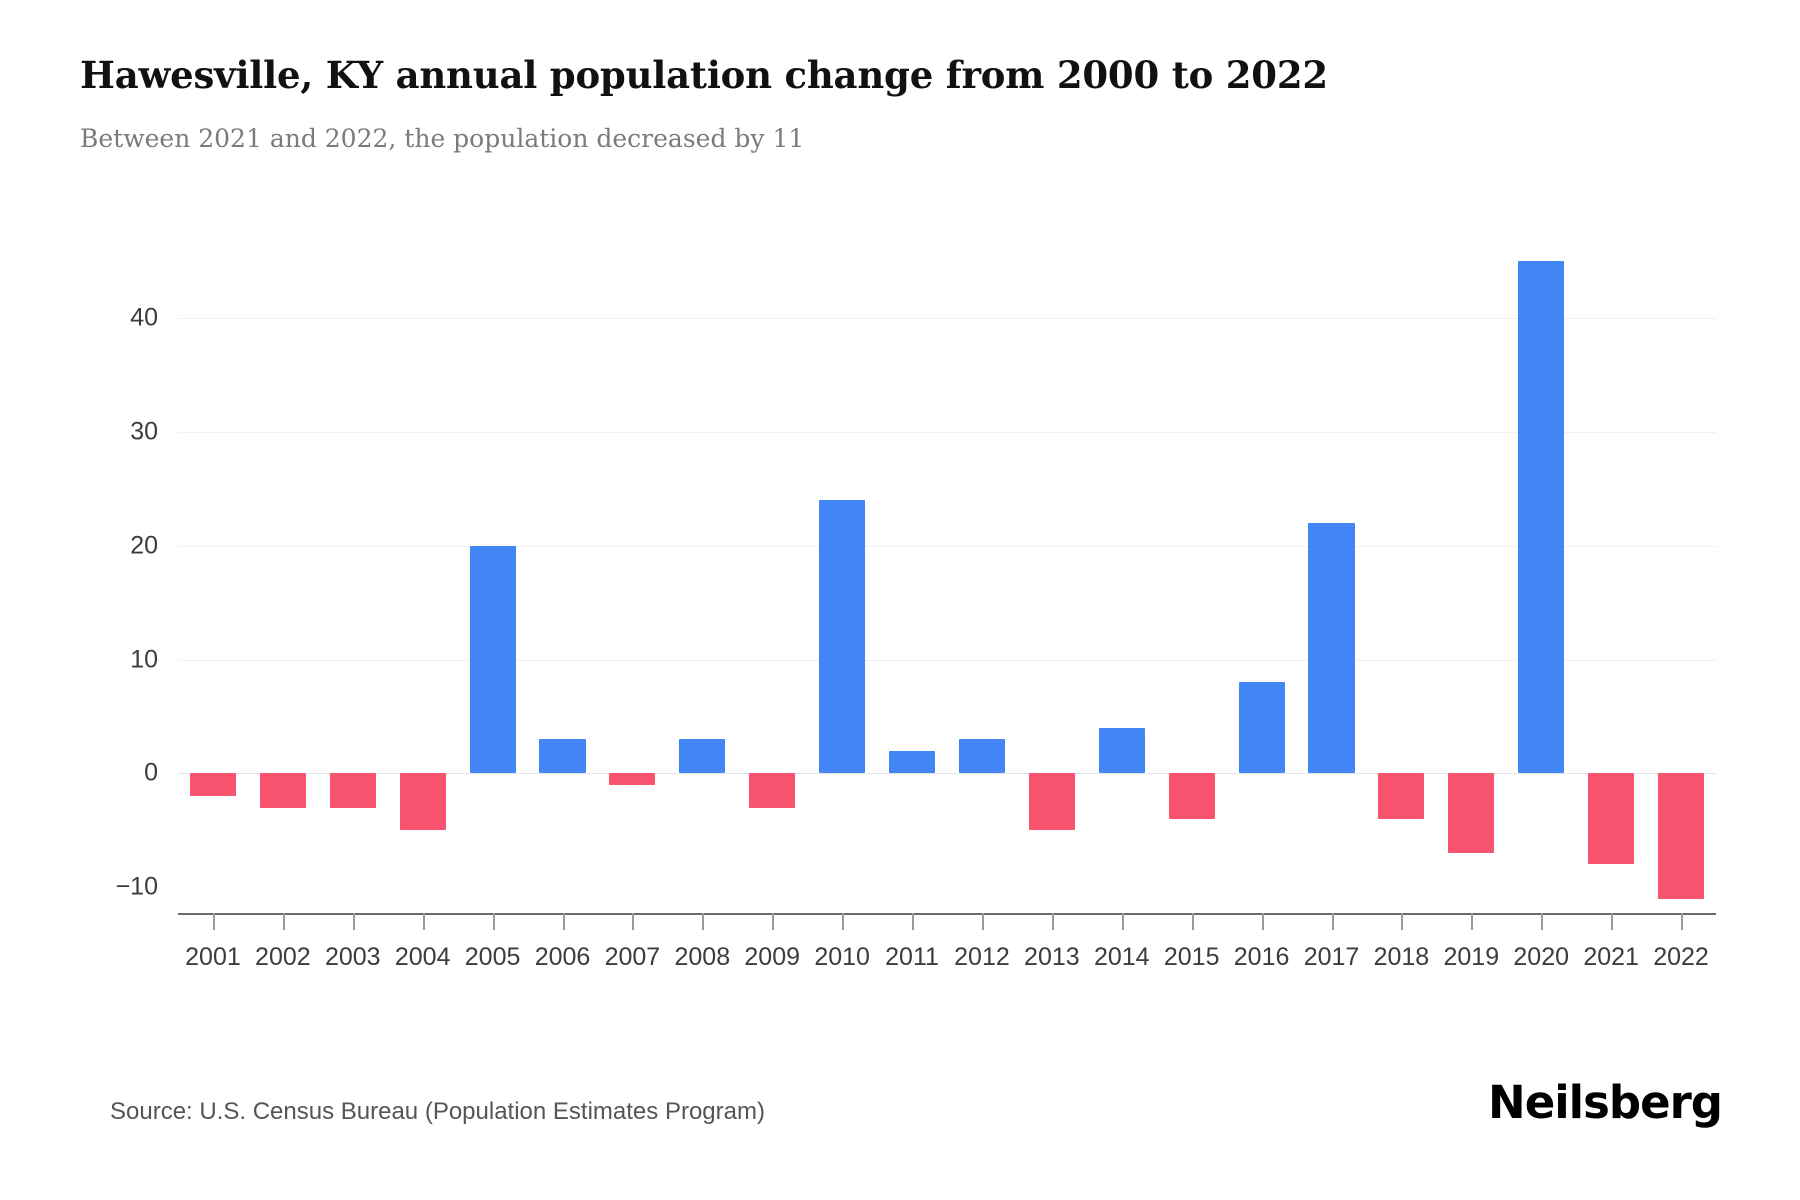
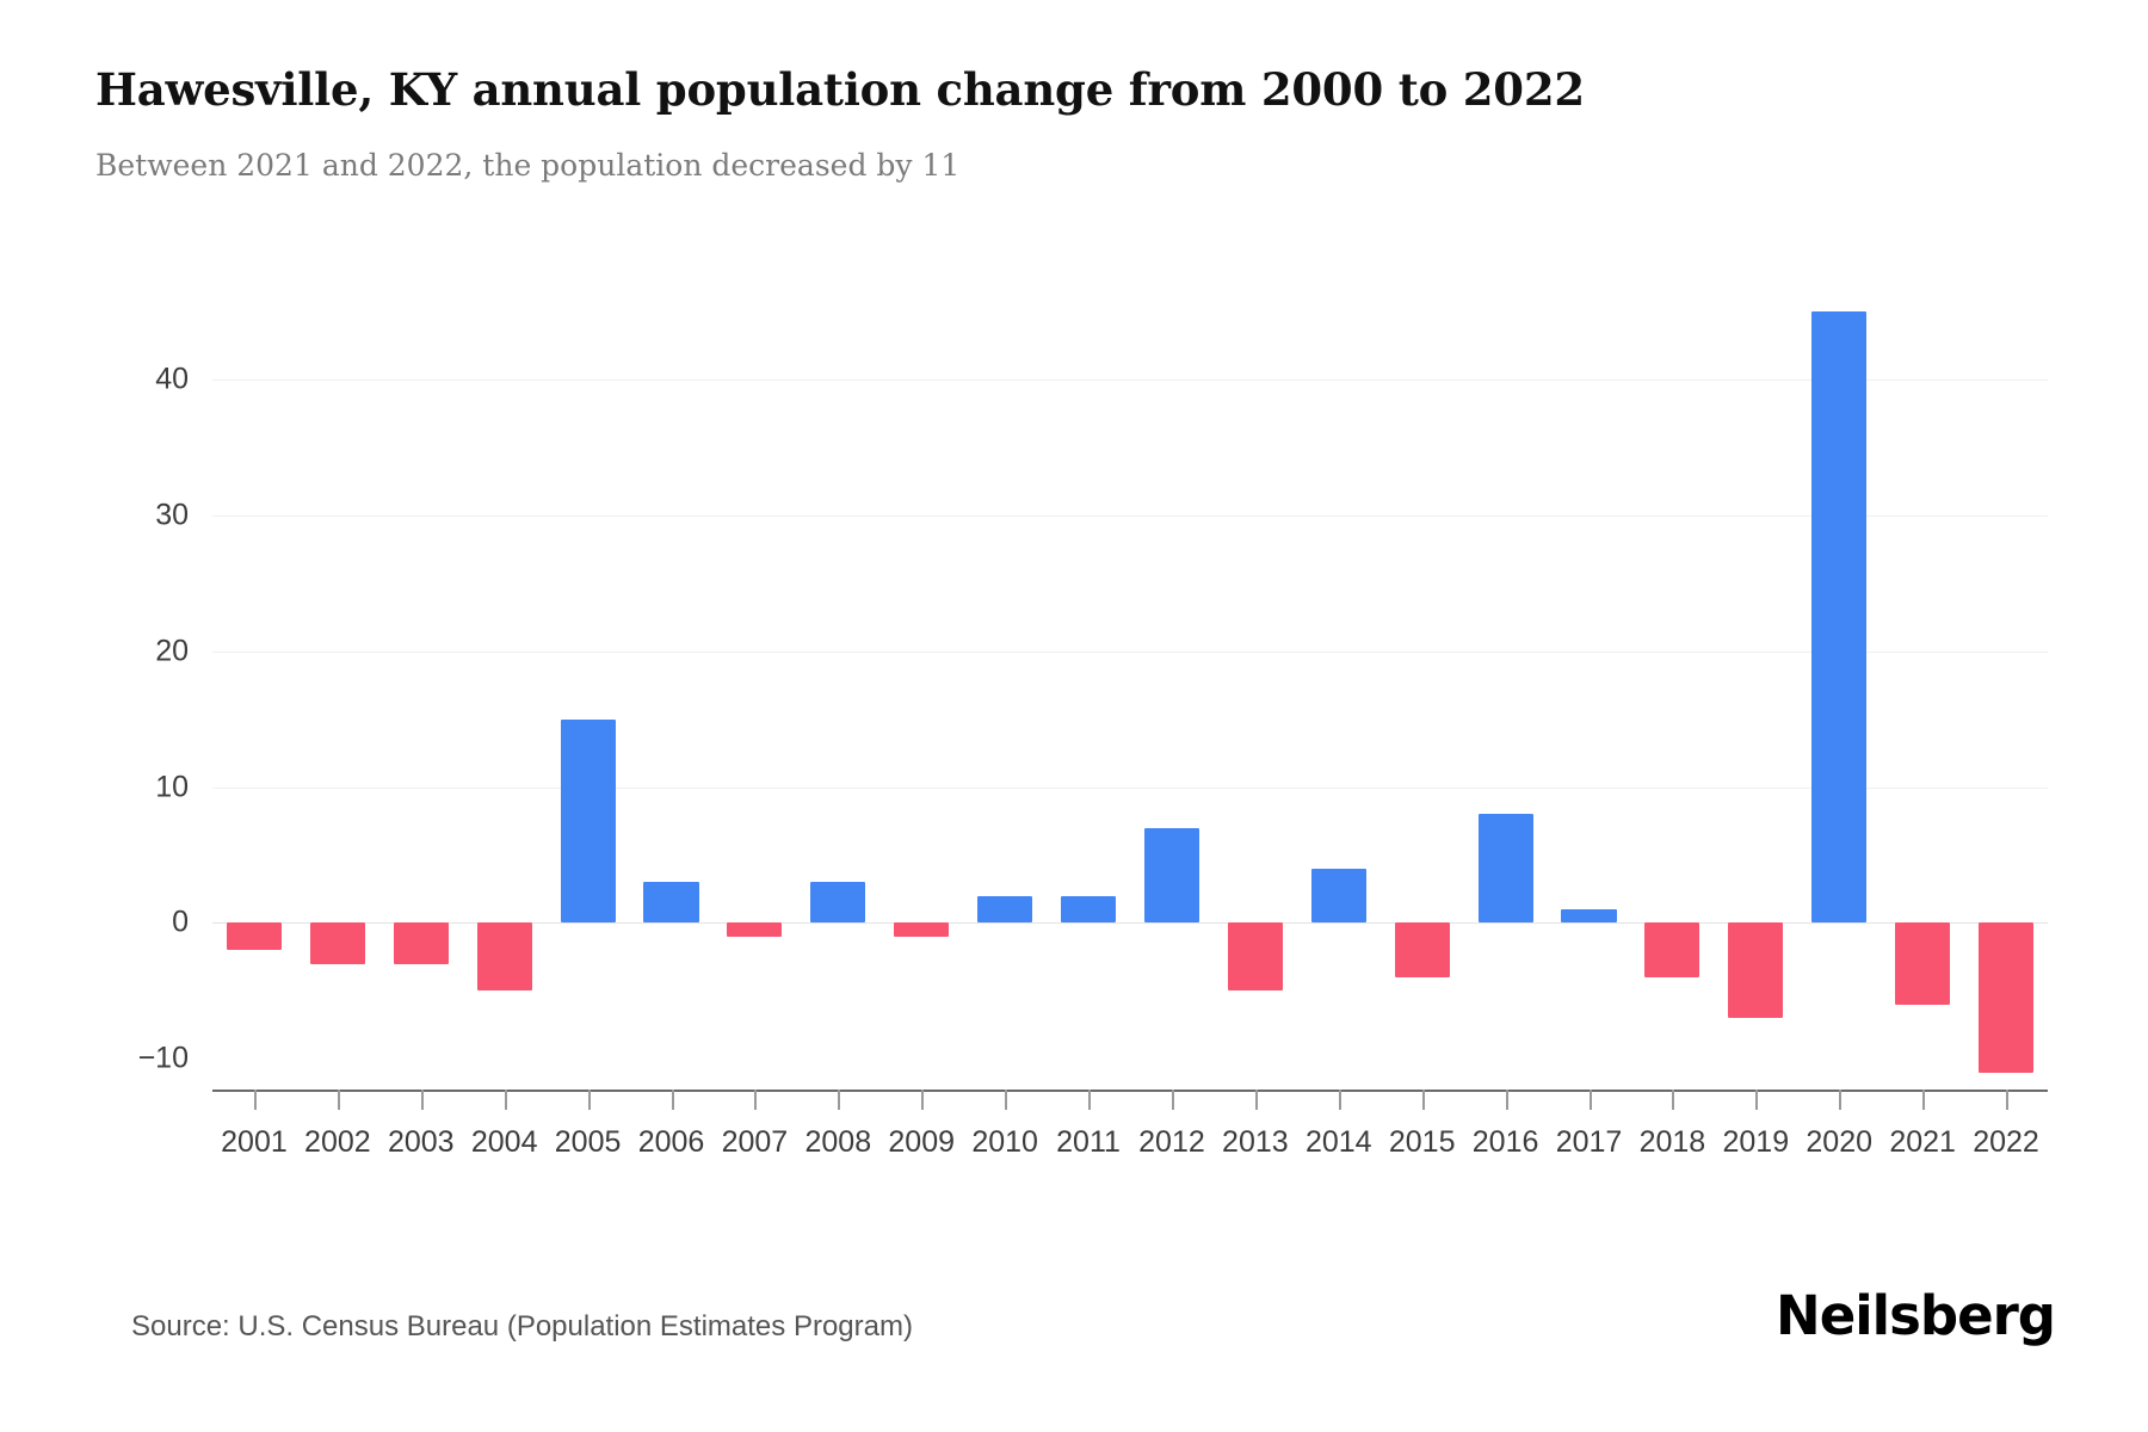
2005: 20 -> 15
2009: -3 -> -1
2010: 24 -> 2
2012: 3 -> 7
2017: 22 -> 1
2021: -8 -> -6
